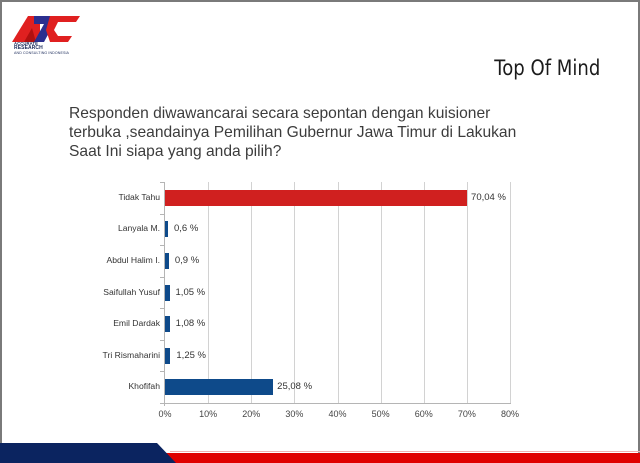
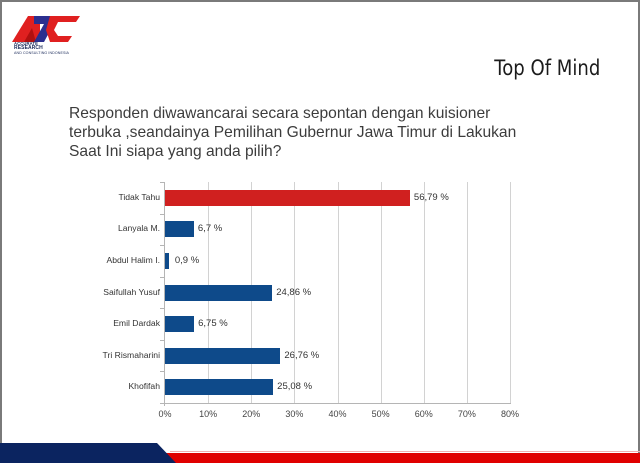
Tidak Tahu: 70,04 -> 56,79
Lanyala M.: 0,6 -> 6,7
Saifullah Yusuf: 1,05 -> 24,86
Emil Dardak: 1,08 -> 6,75
Tri Rismaharini: 1,25 -> 26,76
